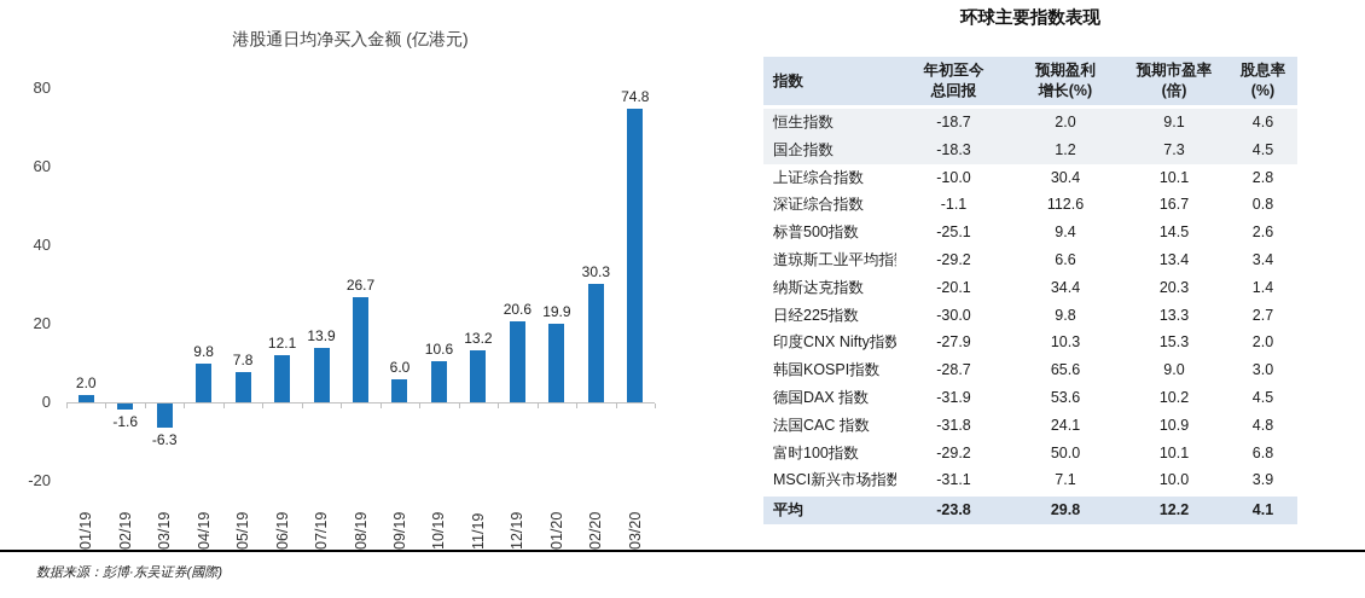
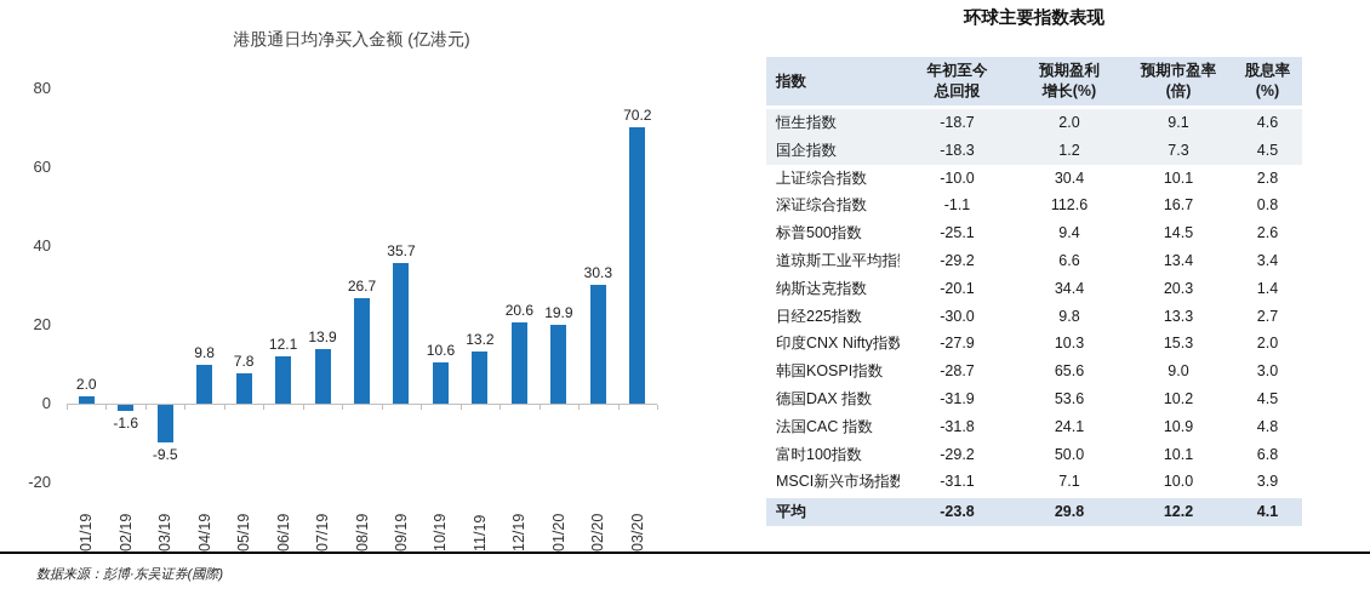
港股通日均净买入金额 (亿港元)/03/19: -6.3 -> -9.5
港股通日均净买入金额 (亿港元)/09/19: 6.0 -> 35.7
港股通日均净买入金额 (亿港元)/03/20: 74.8 -> 70.2
